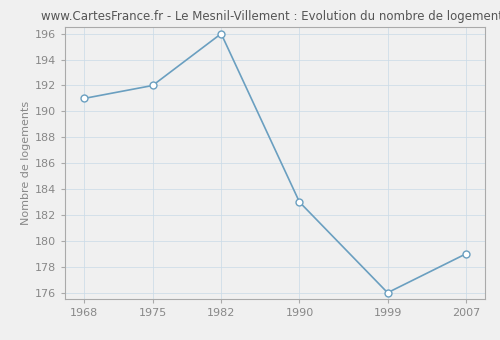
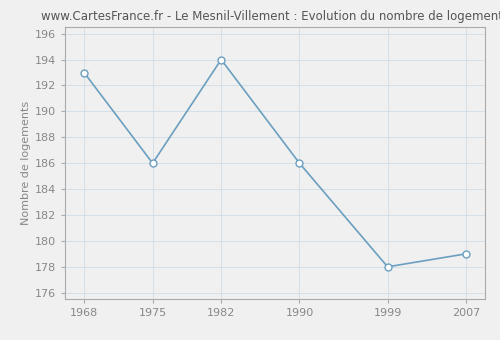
1968: 191 -> 193
1975: 192 -> 186
1982: 196 -> 194
1990: 183 -> 186
1999: 176 -> 178
